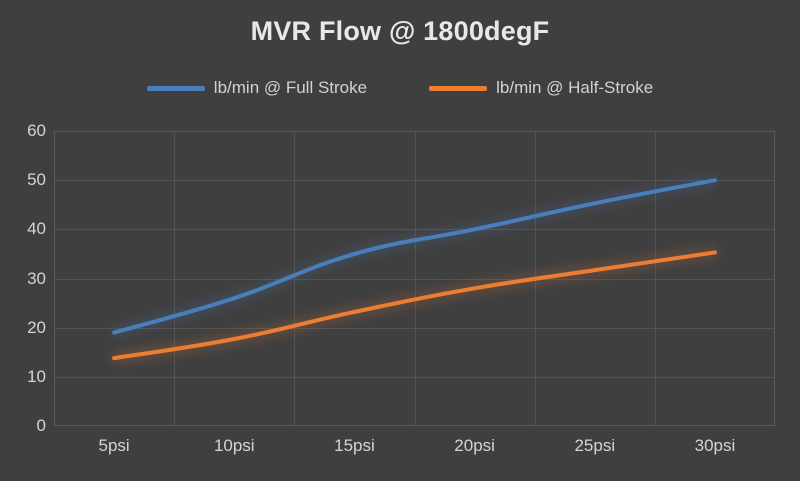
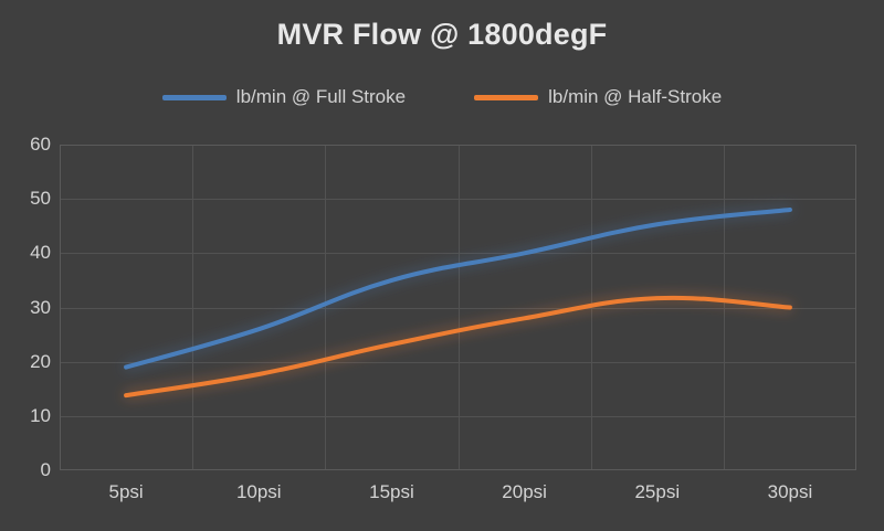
lb/min @ Full Stroke/30psi: 50 -> 48
lb/min @ Half-Stroke/30psi: 35 -> 30
